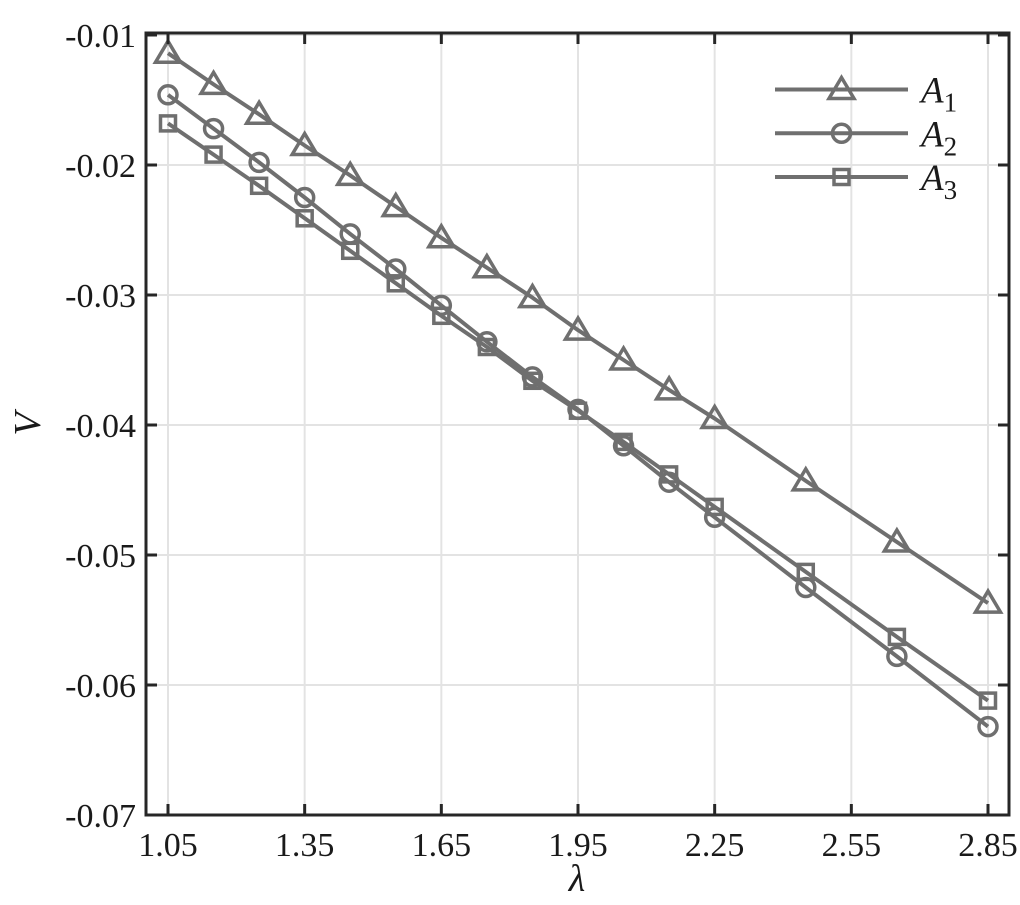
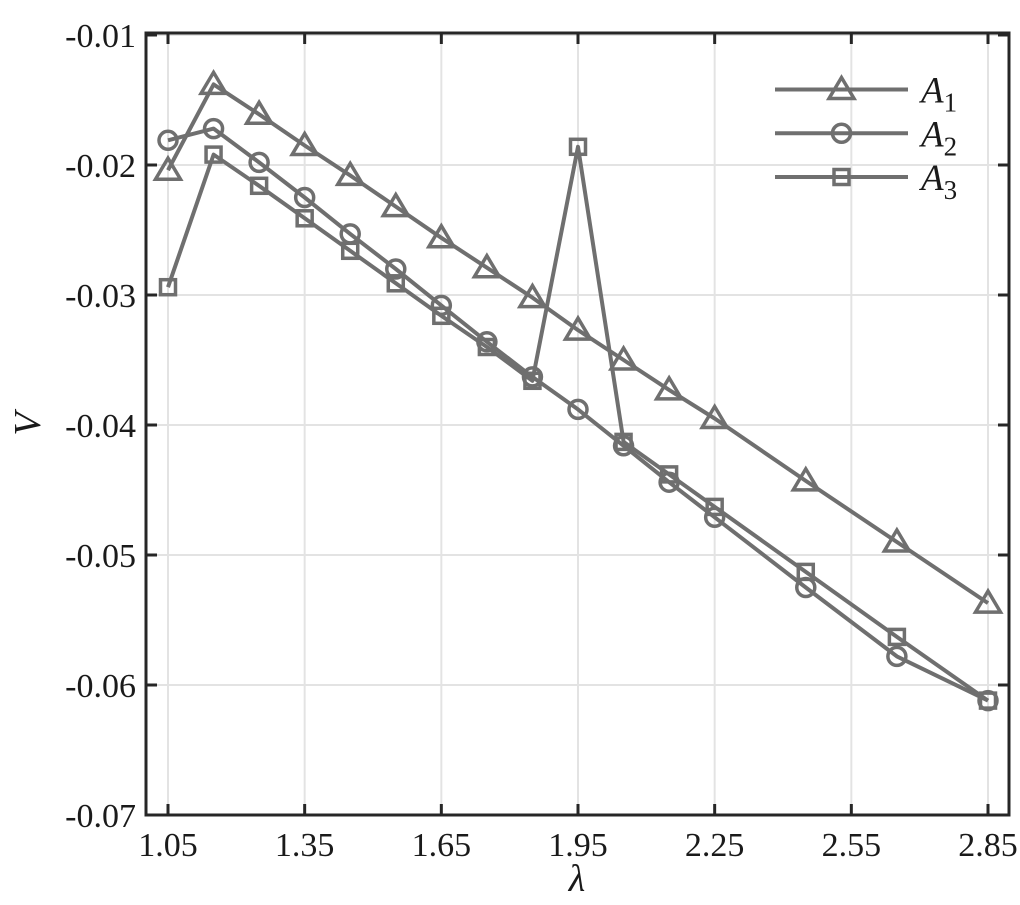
A1/1.05: -0.0114 -> -0.0204
A2/1.05: -0.0146 -> -0.0181
A3/1.05: -0.0168 -> -0.0294
A3/1.95: -0.0389 -> -0.0186
A2/2.85: -0.0632 -> -0.0612
